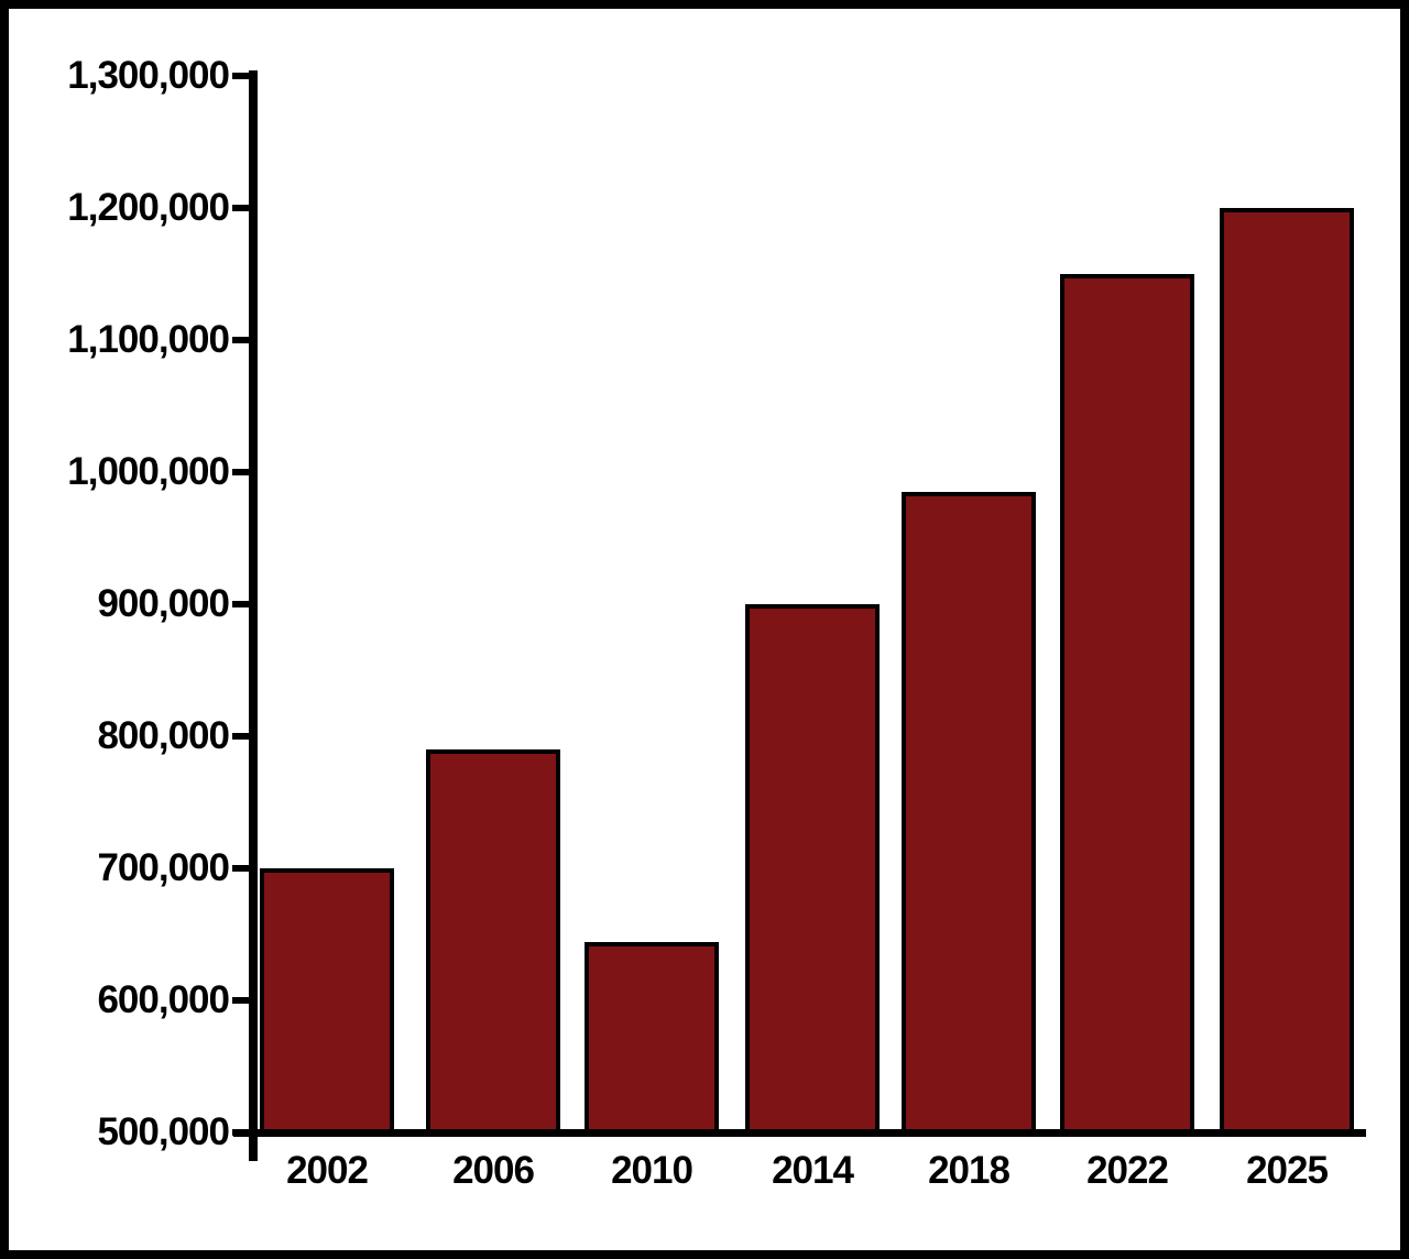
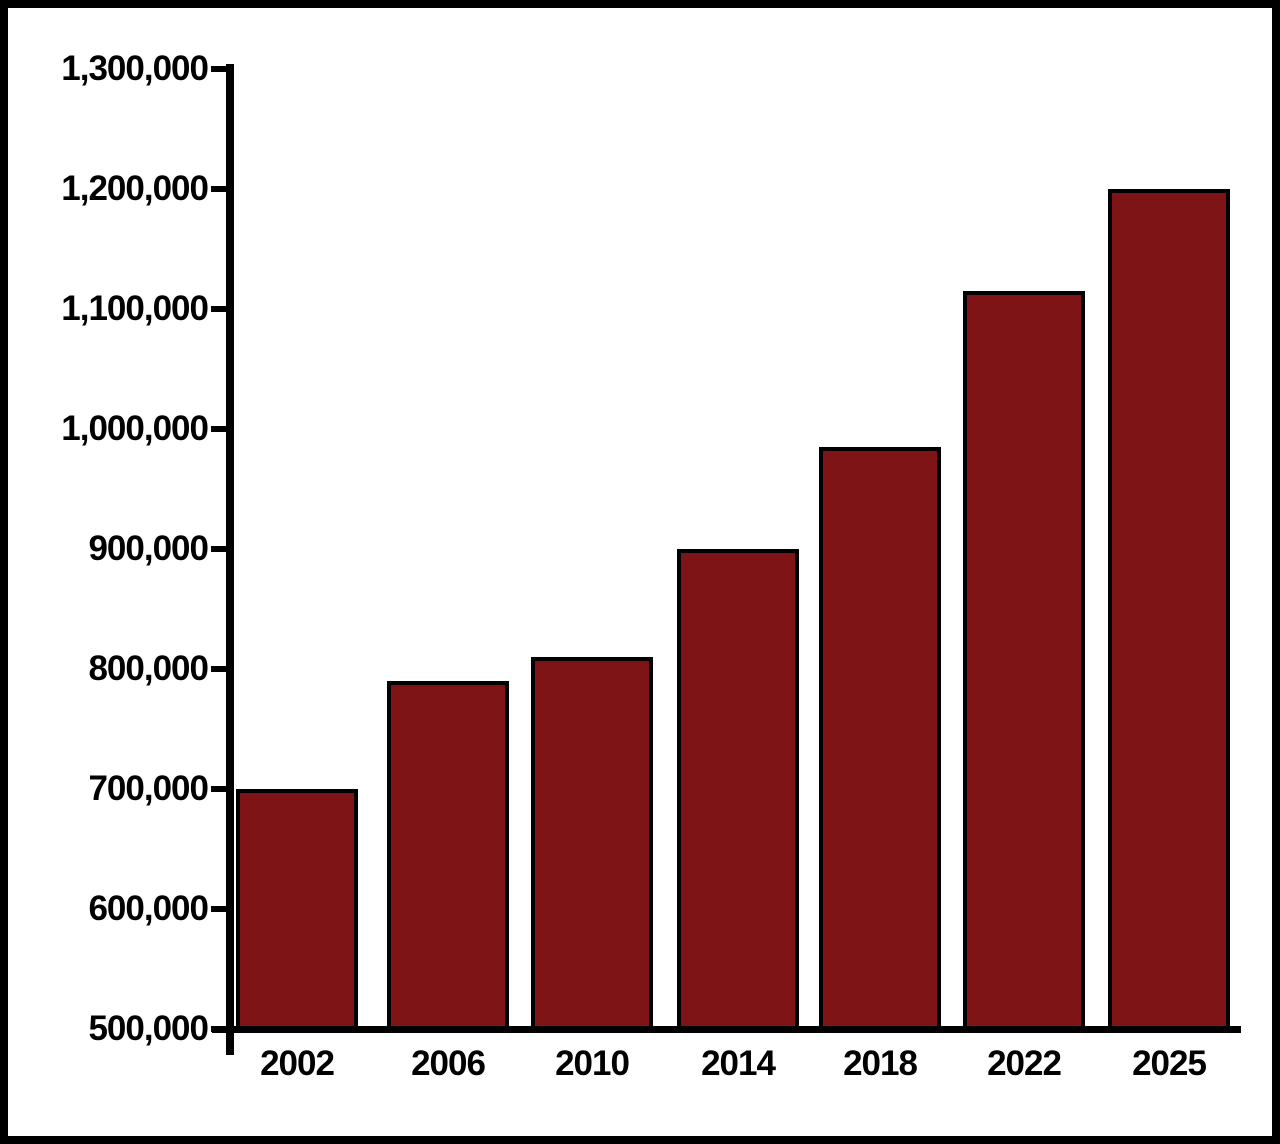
2010: 644000 -> 810000
2022: 1150000 -> 1115000
